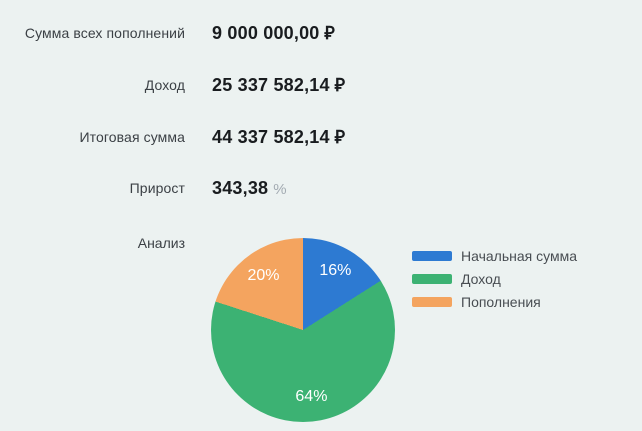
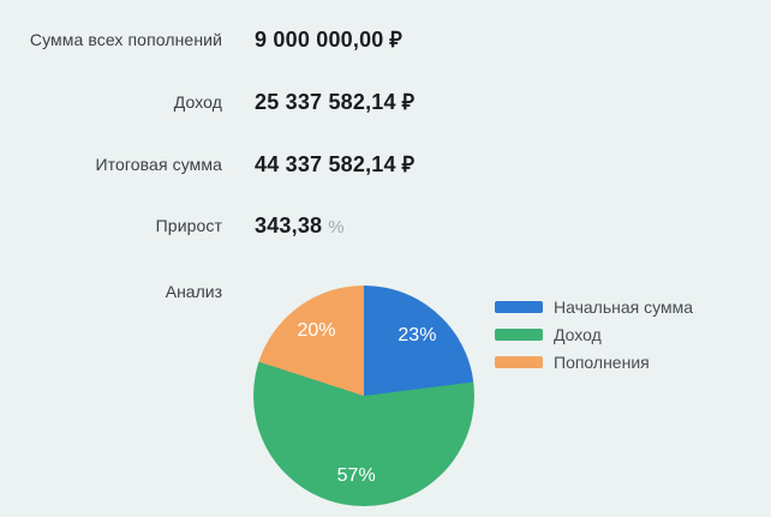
Начальная сумма: 16% -> 23%
Доход: 64% -> 57%
